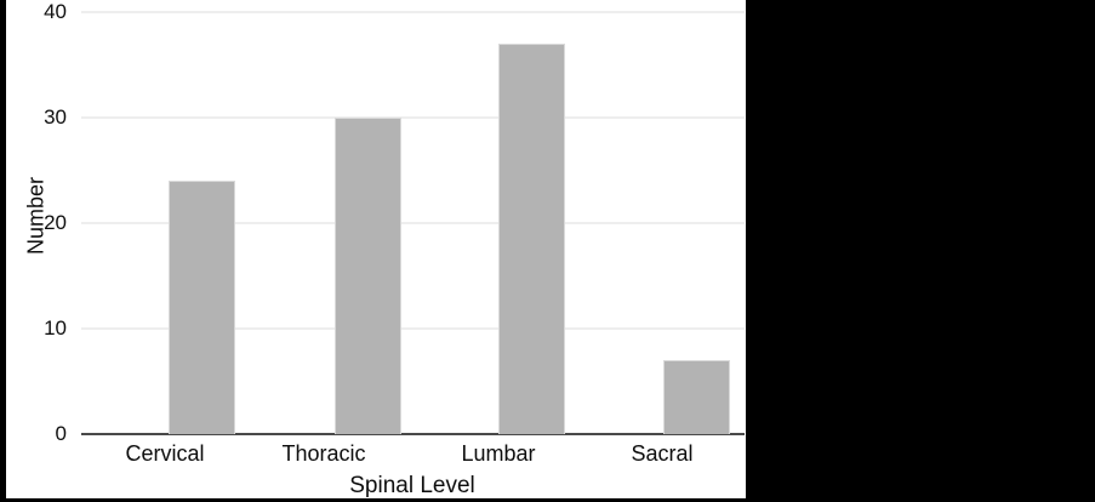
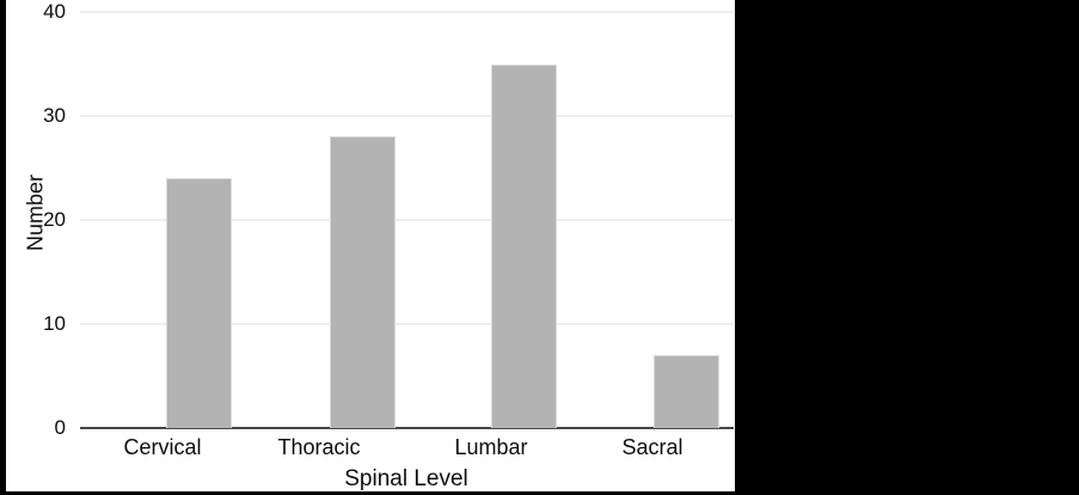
Thoracic: 30 -> 28
Lumbar: 37 -> 35
